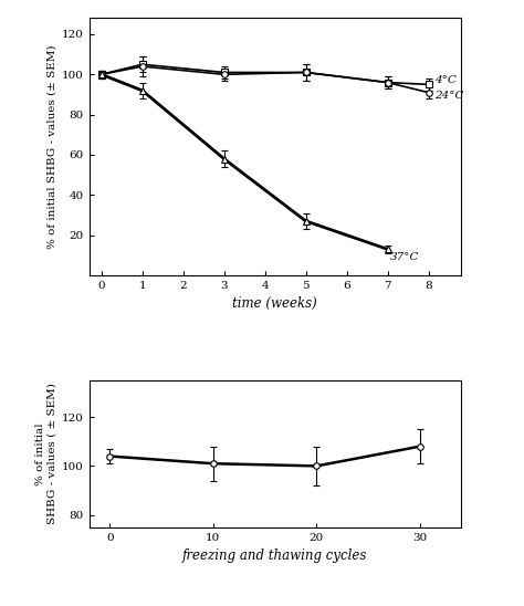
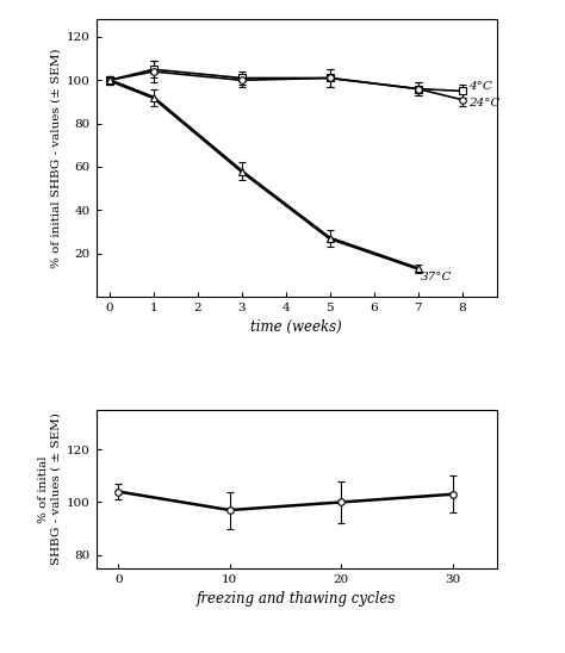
10: 101 -> 97
30: 108 -> 103
